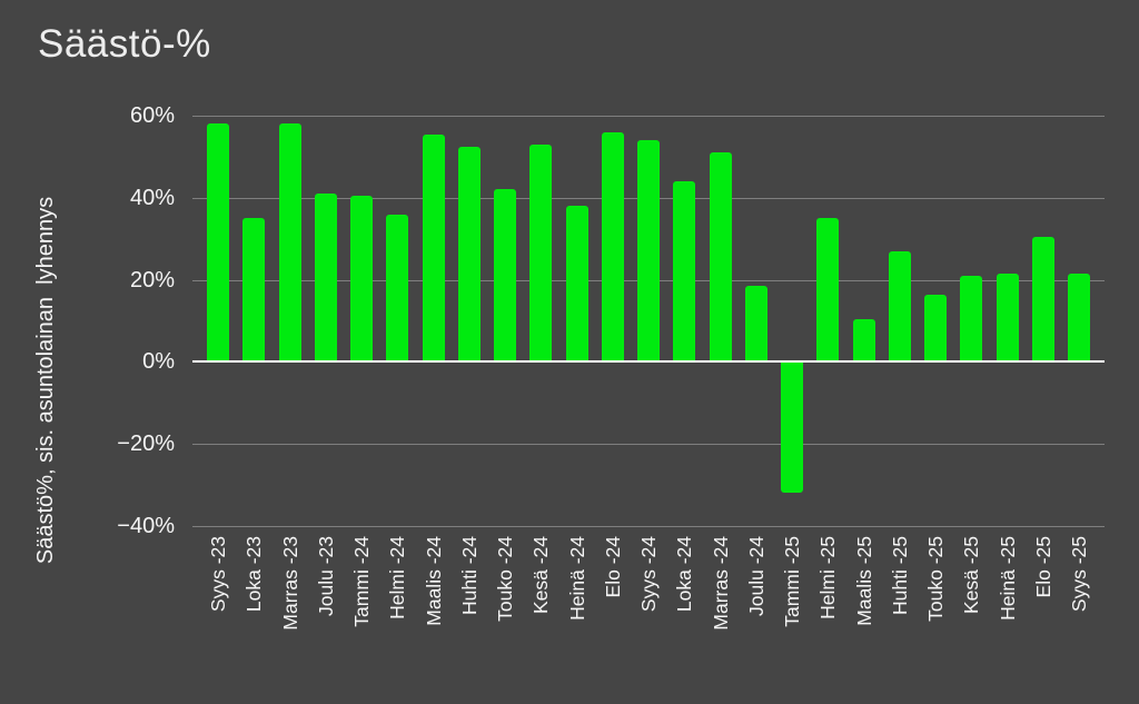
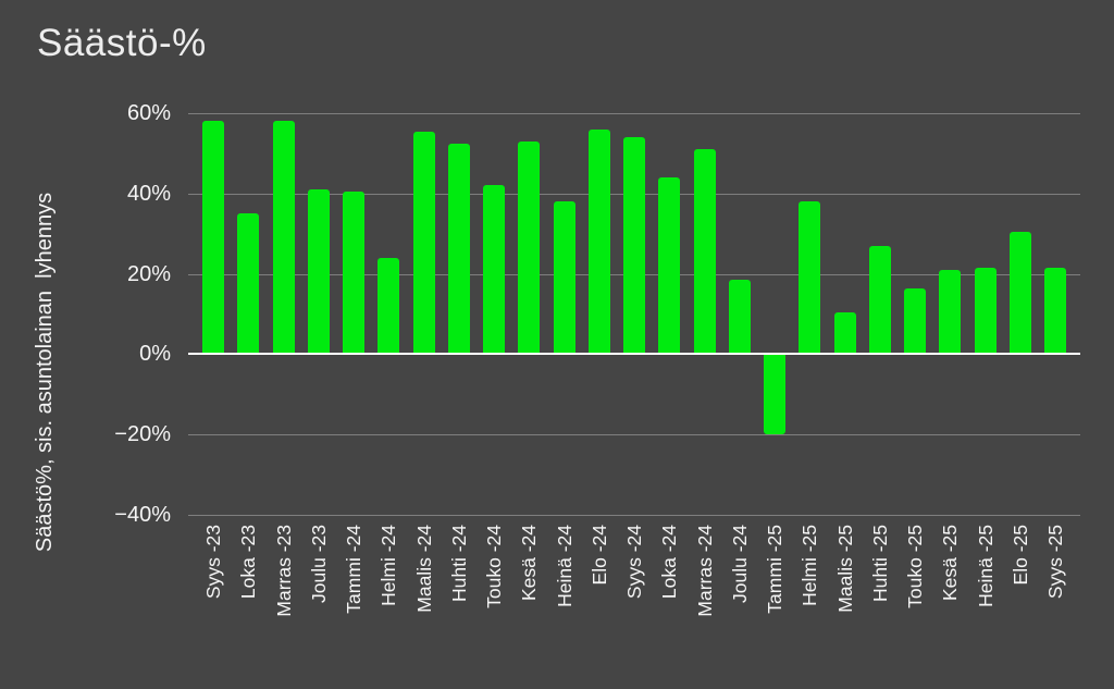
Helmi -24: 36% -> 24%
Tammi -25: -32% -> -20%
Helmi -25: 35% -> 38%
